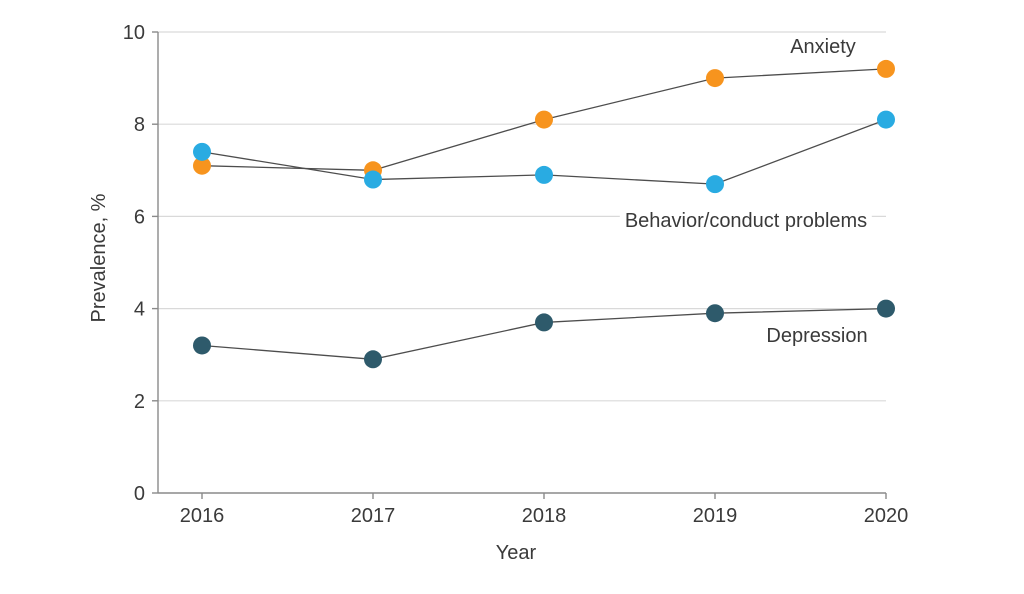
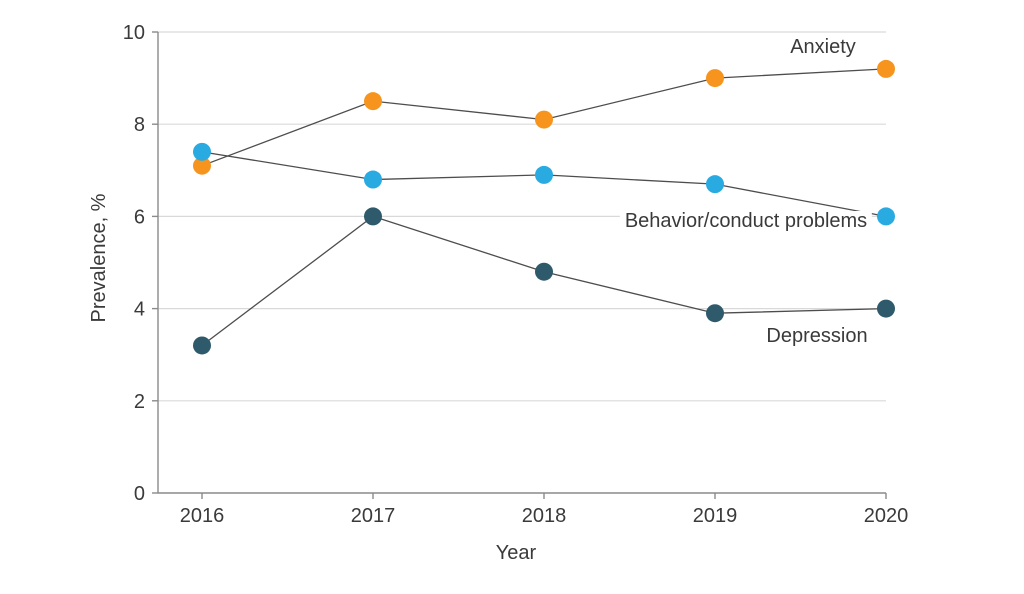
Anxiety/2017: 7.0 -> 8.5
Depression/2017: 2.9 -> 6.0
Depression/2018: 3.7 -> 4.8
Behavior/conduct problems/2020: 8.1 -> 6.0
